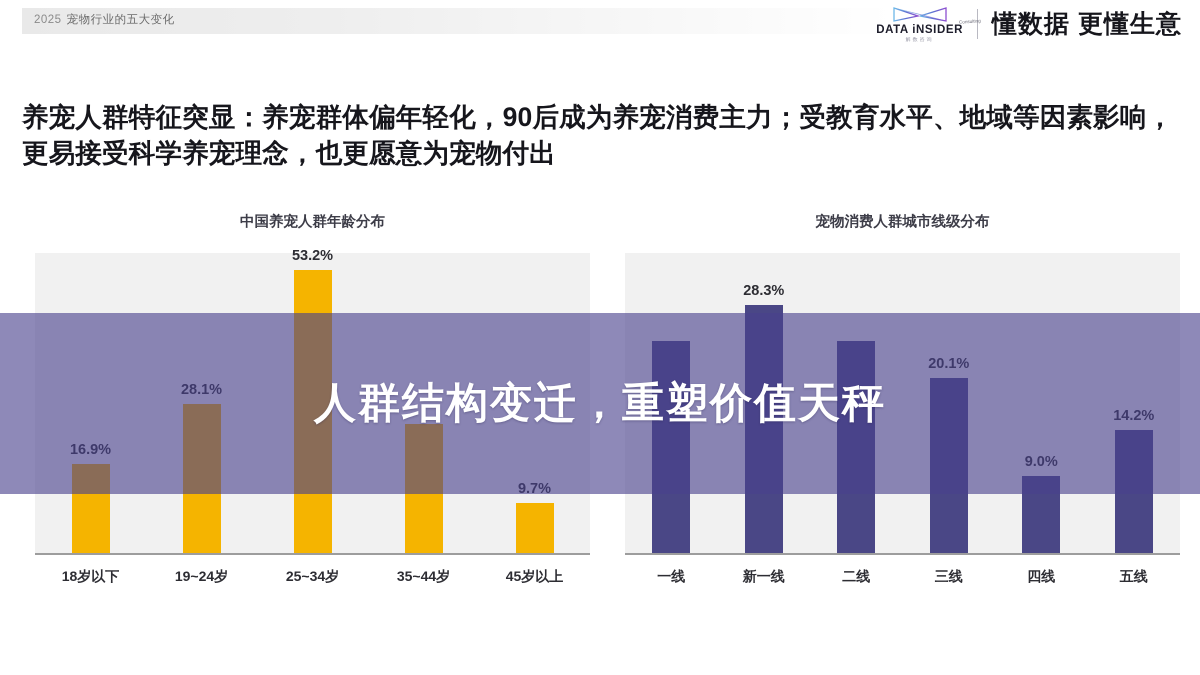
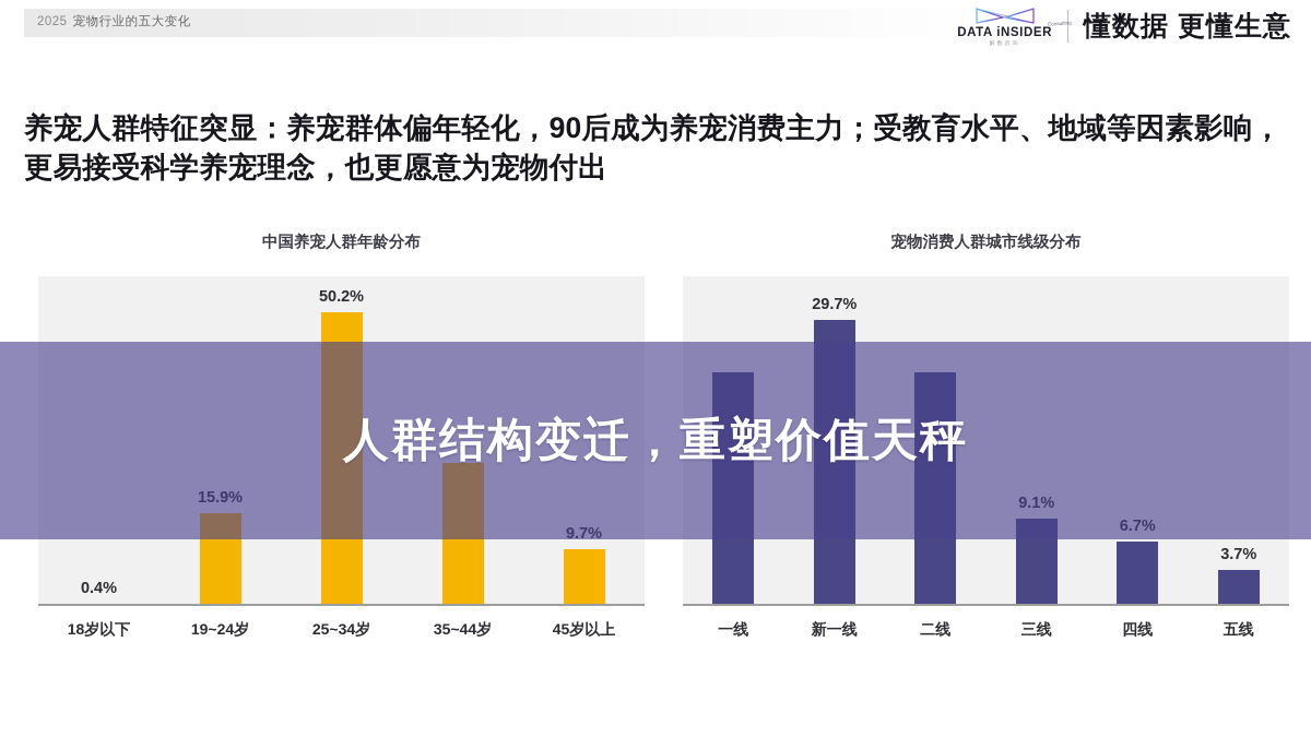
中国养宠人群年龄分布/18岁以下: 16.9% -> 0.4%
中国养宠人群年龄分布/19~24岁: 28.1% -> 15.9%
中国养宠人群年龄分布/25~34岁: 53.2% -> 50.2%
宠物消费人群城市线级分布/新一线: 28.3% -> 29.7%
宠物消费人群城市线级分布/三线: 20.1% -> 9.1%
宠物消费人群城市线级分布/四线: 9.0% -> 6.7%
宠物消费人群城市线级分布/五线: 14.2% -> 3.7%
